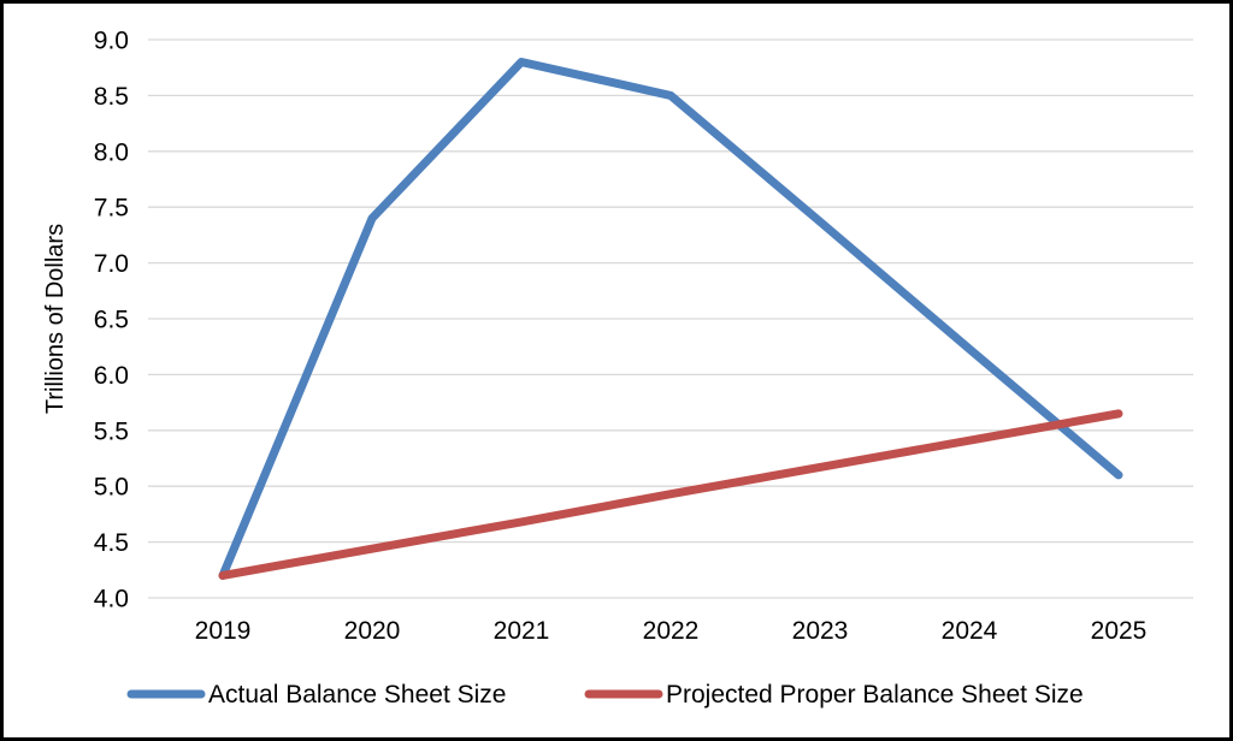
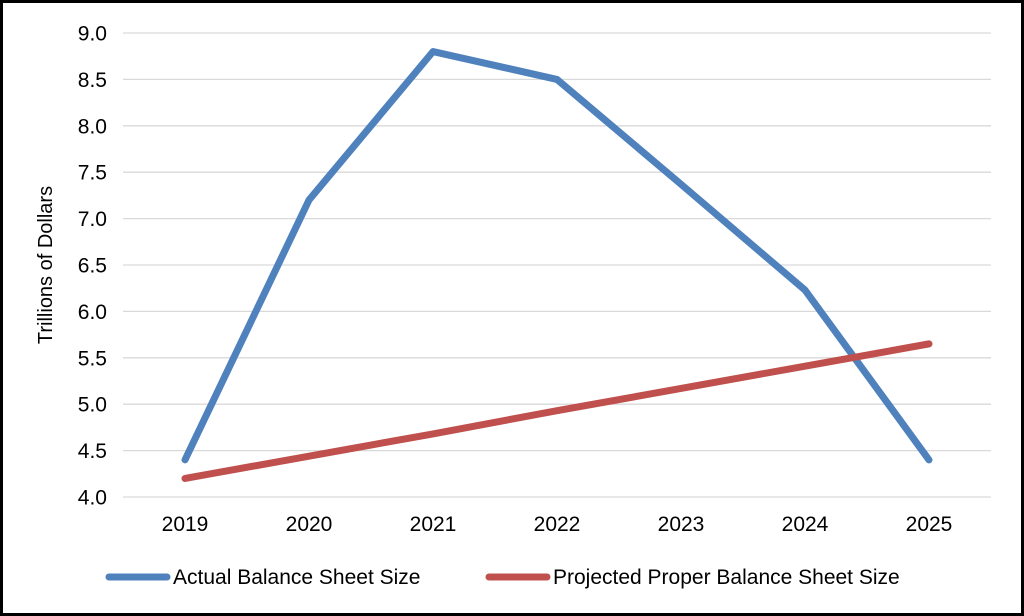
Actual Balance Sheet Size/2019: 4.2 -> 4.4
Actual Balance Sheet Size/2020: 7.4 -> 7.2
Actual Balance Sheet Size/2025: 5.1 -> 4.4
